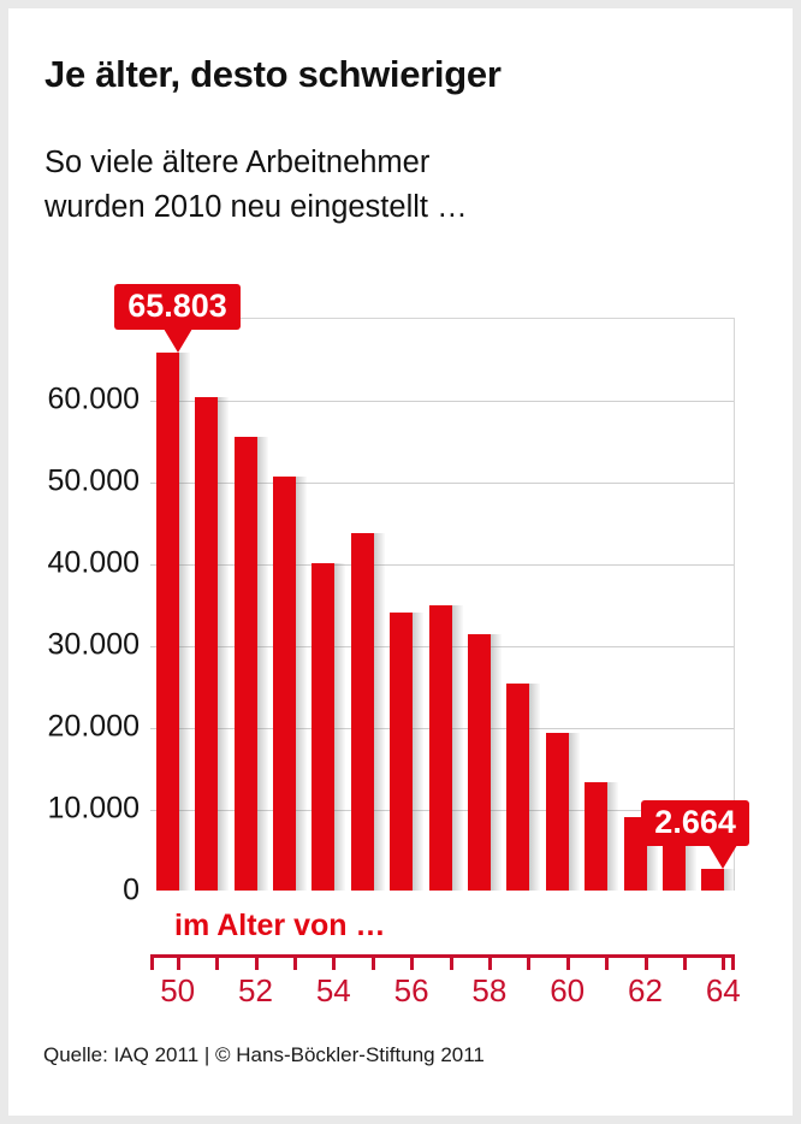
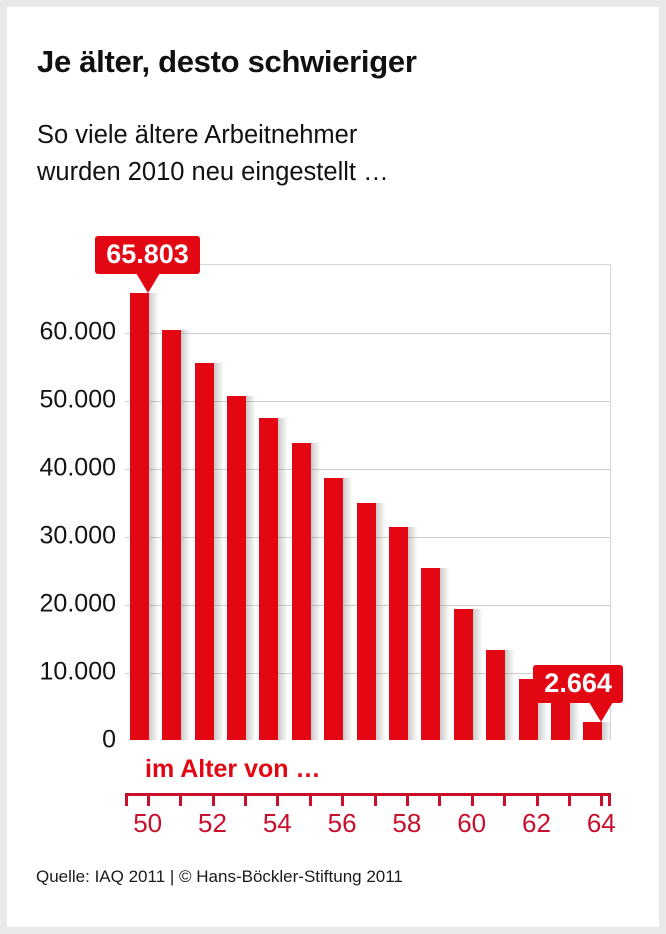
54: 40000 -> 47000
56: 34000 -> 39000
